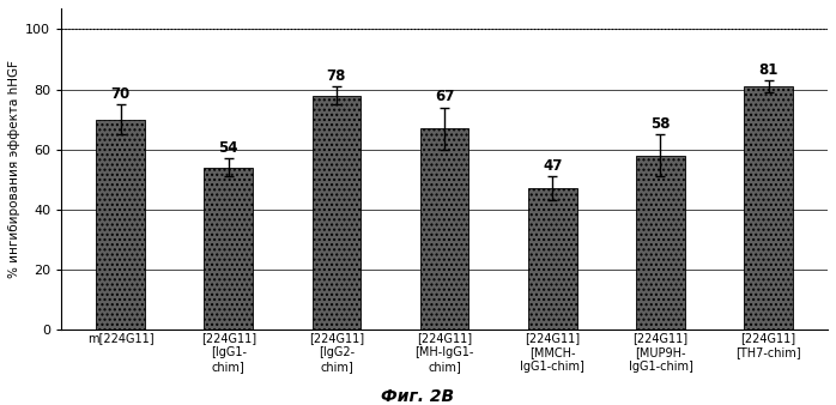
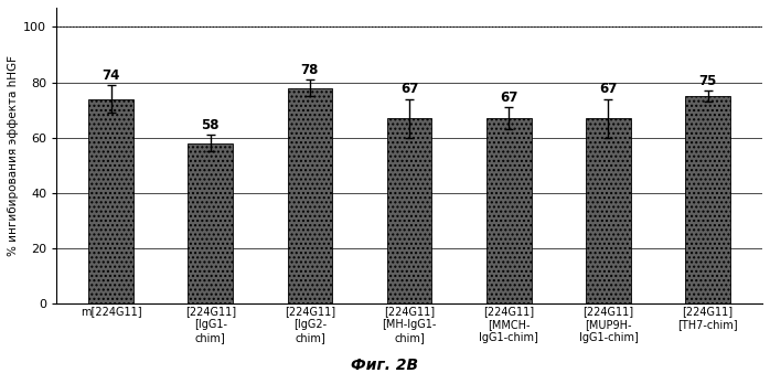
m[224G11]: 70 -> 74
[224G11] [IgG1- chim]: 54 -> 58
[224G11] [MMCH- IgG1-chim]: 47 -> 67
[224G11] [MUP9H- IgG1-chim]: 58 -> 67
[224G11] [TH7-chim]: 81 -> 75
